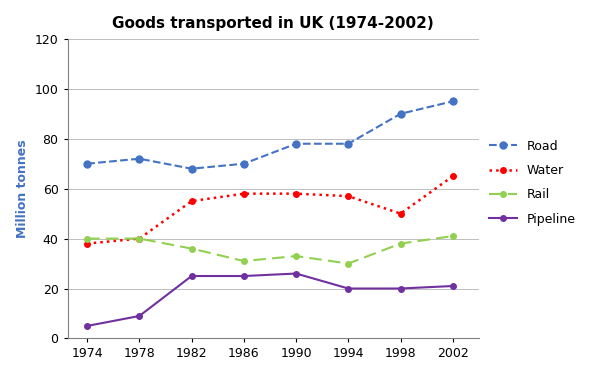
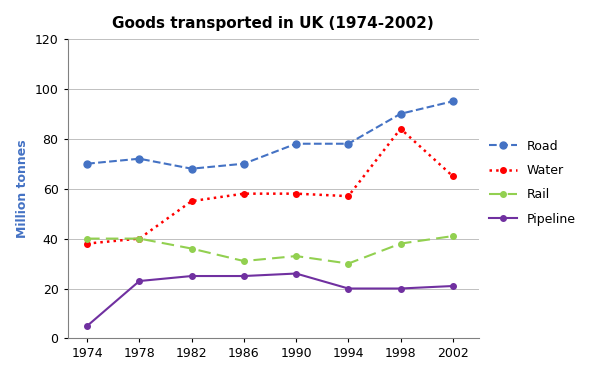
Pipeline/1978: 9 -> 23
Water/1998: 50 -> 84
